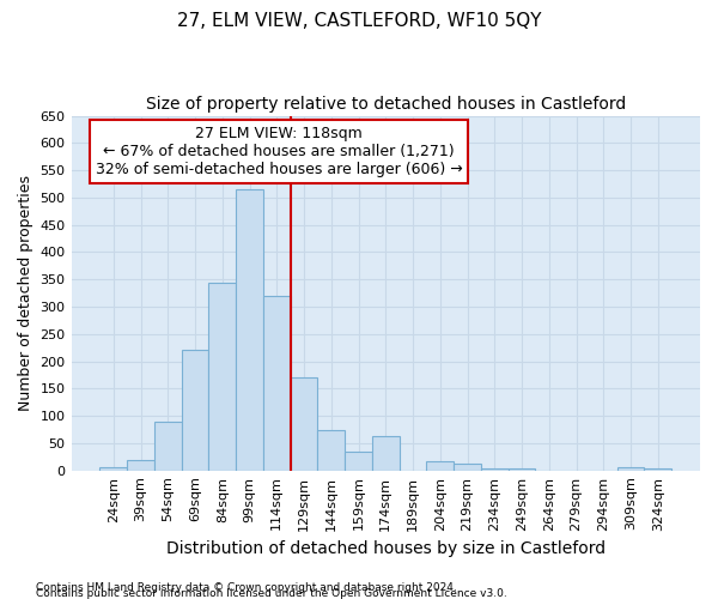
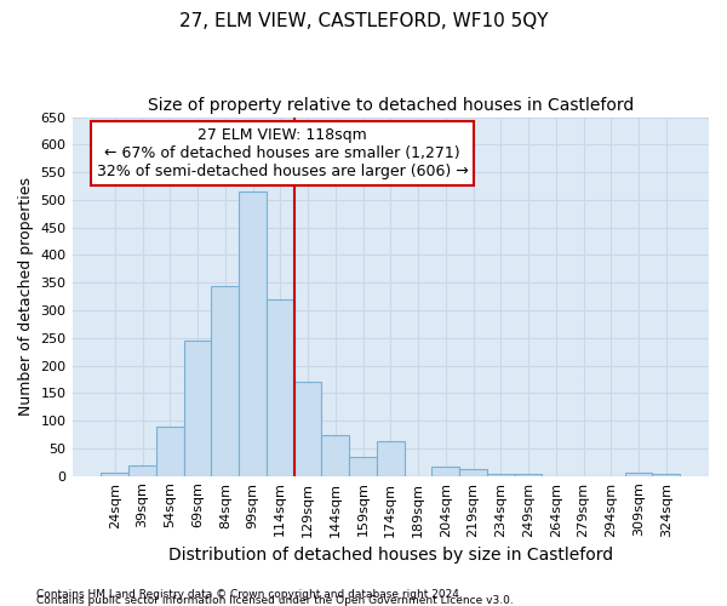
69sqm: 220 -> 245
